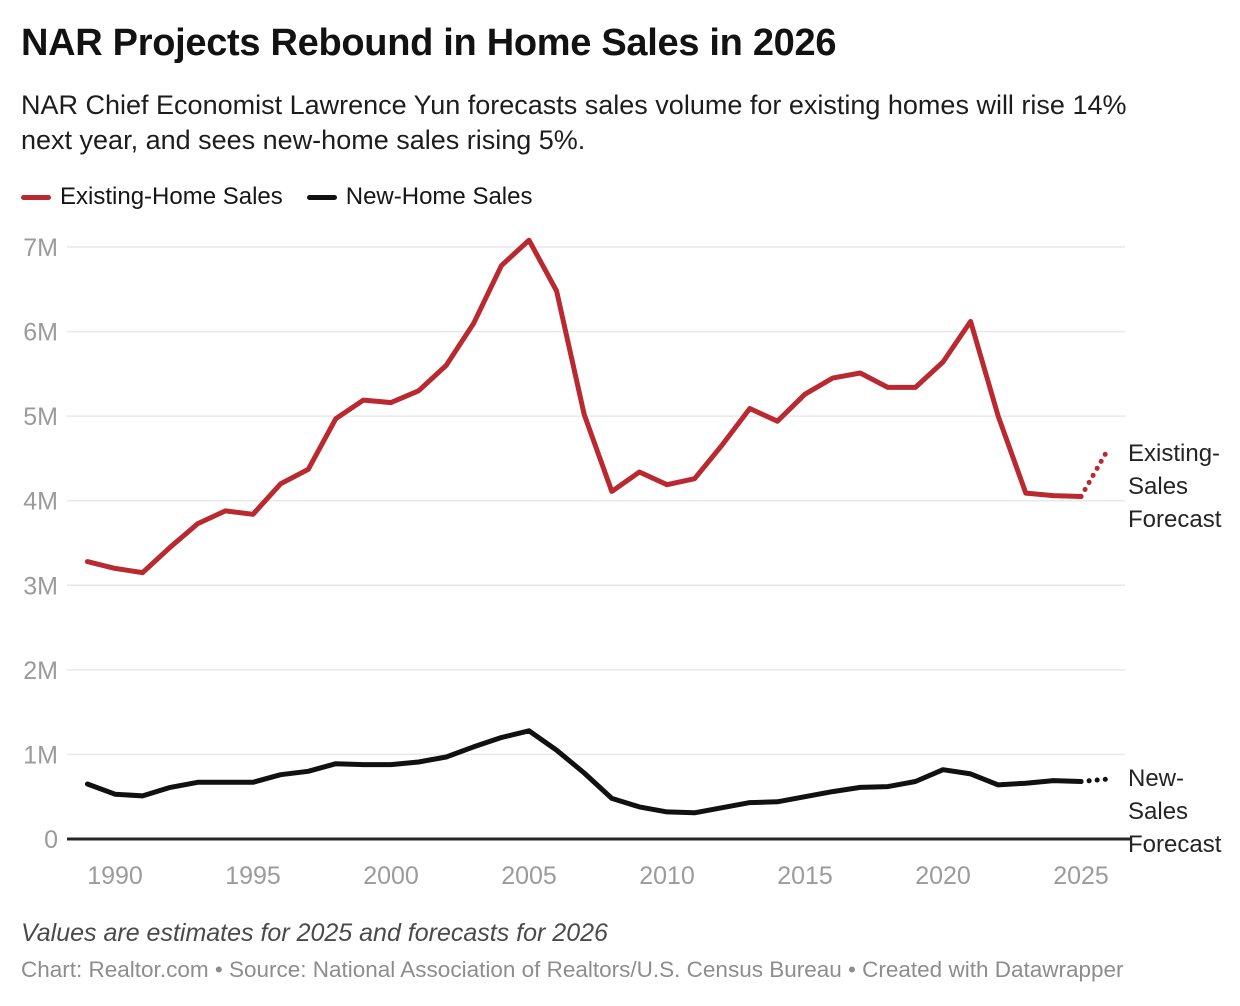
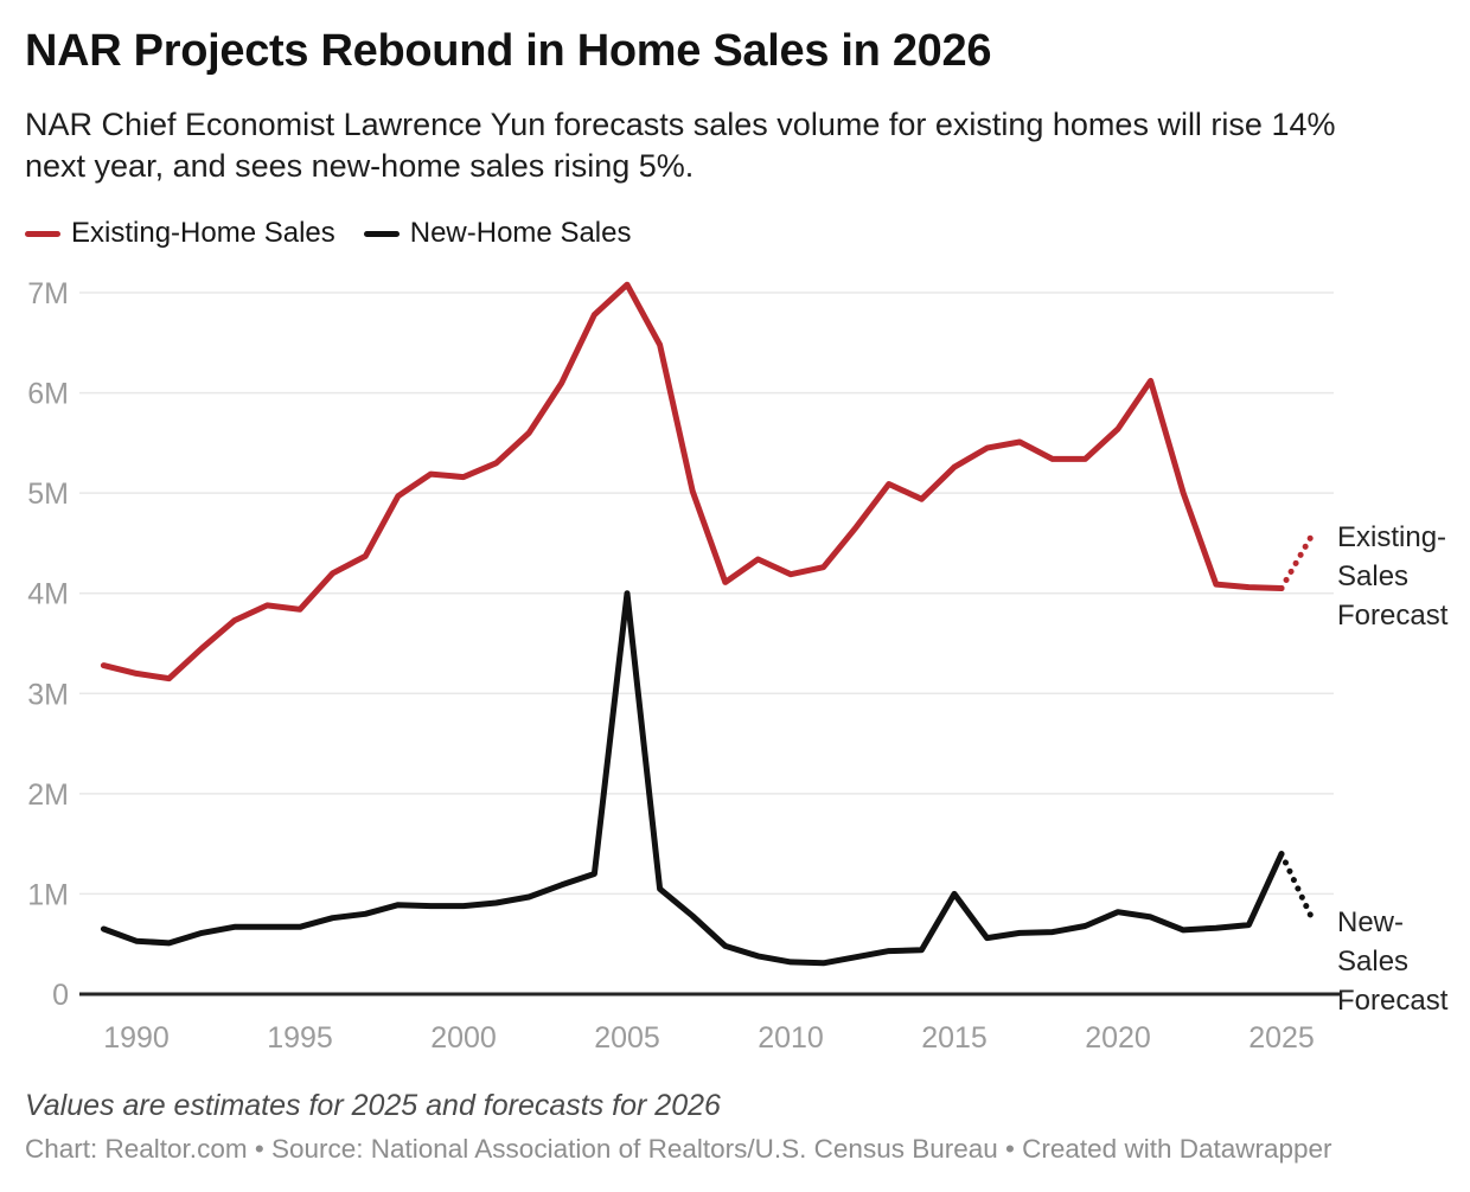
New-Home Sales/2005: 1.3M -> 4.0M
New-Home Sales/2015: 0.5M -> 1.0M
New-Home Sales/2025: 0.7M -> 1.4M
